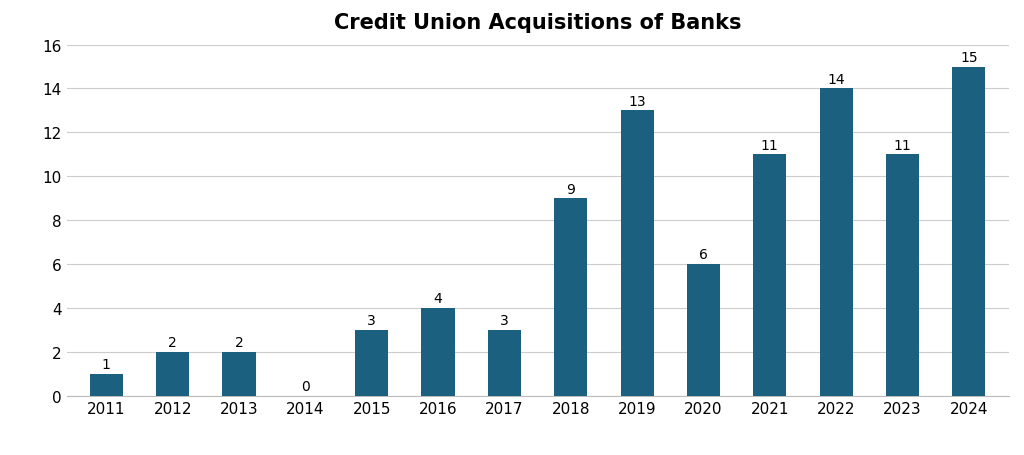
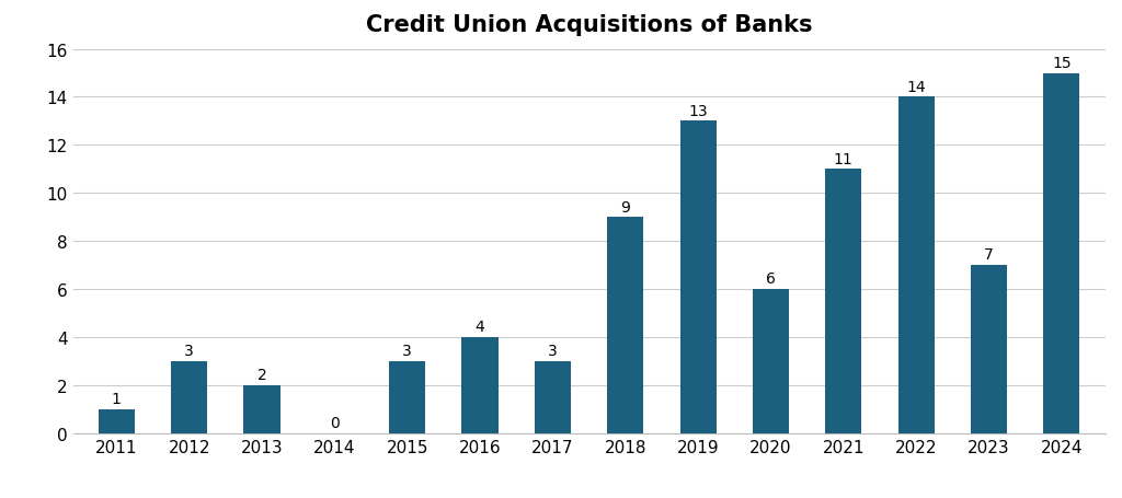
2012: 2 -> 3
2023: 11 -> 7
